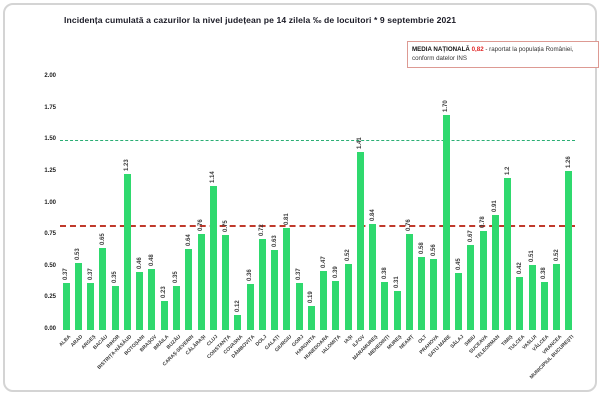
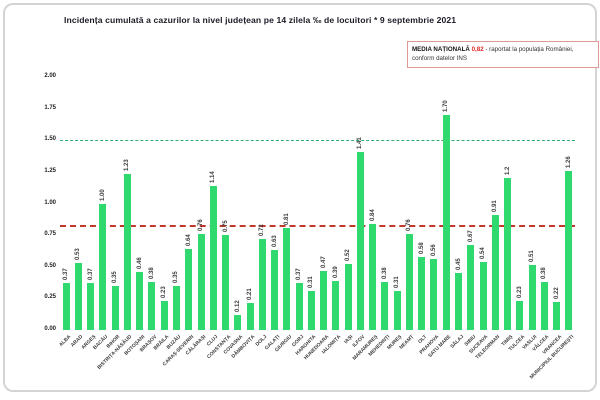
BACĂU: 0.65 -> 1.00
BRAȘOV: 0.48 -> 0.38
DÂMBOVIȚA: 0.36 -> 0.21
HARGHITA: 0.19 -> 0.31
SUCEAVA: 0.78 -> 0.54
TULCEA: 0.42 -> 0.23
VRANCEA: 0.52 -> 0.22
